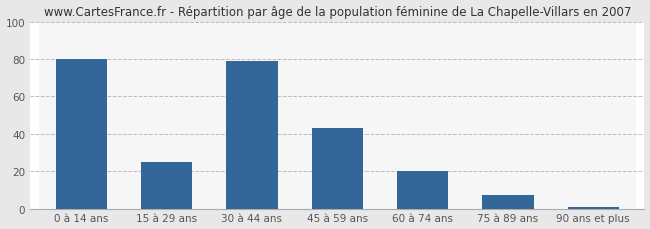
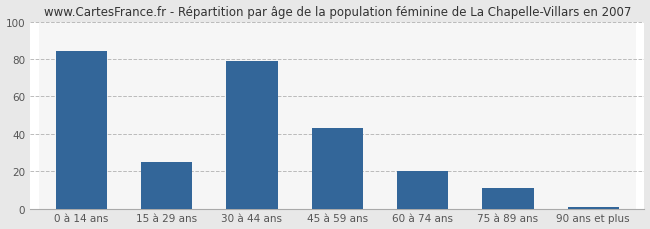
0 à 14 ans: 80 -> 84
75 à 89 ans: 7 -> 11
